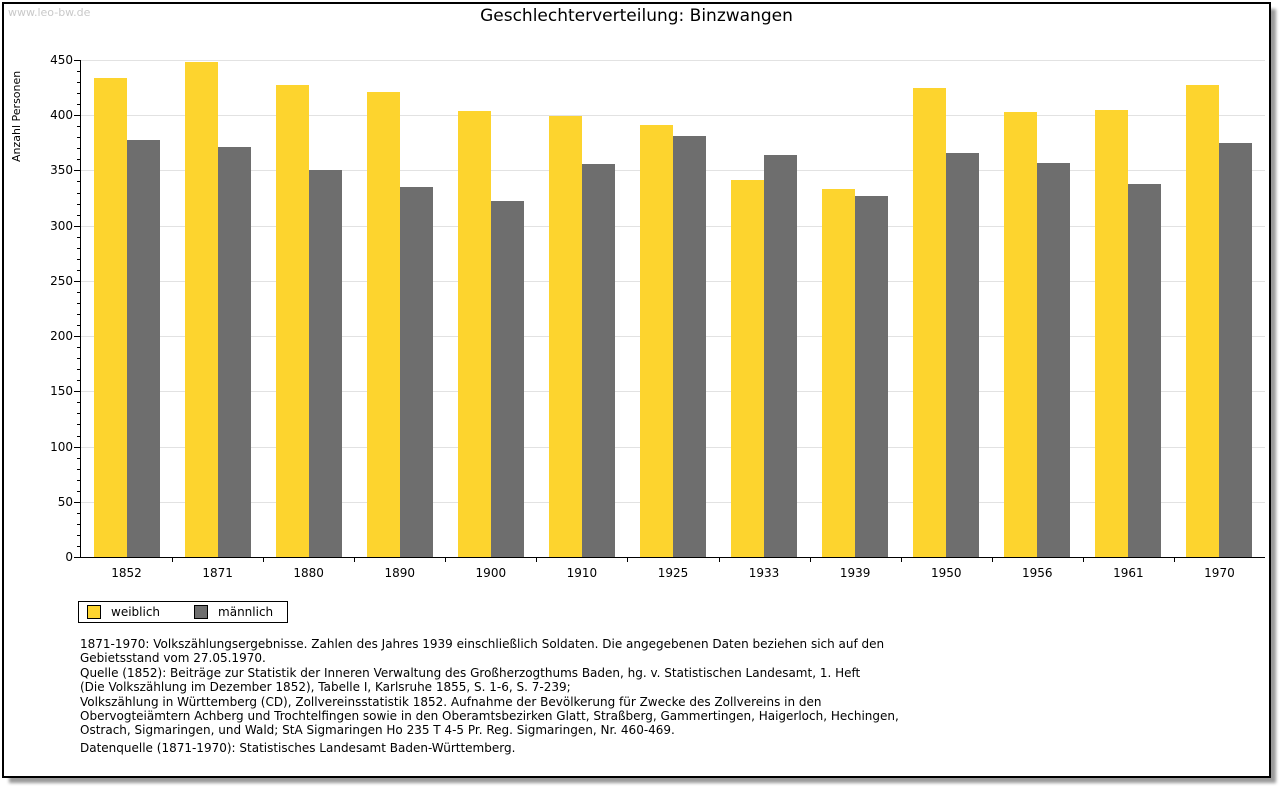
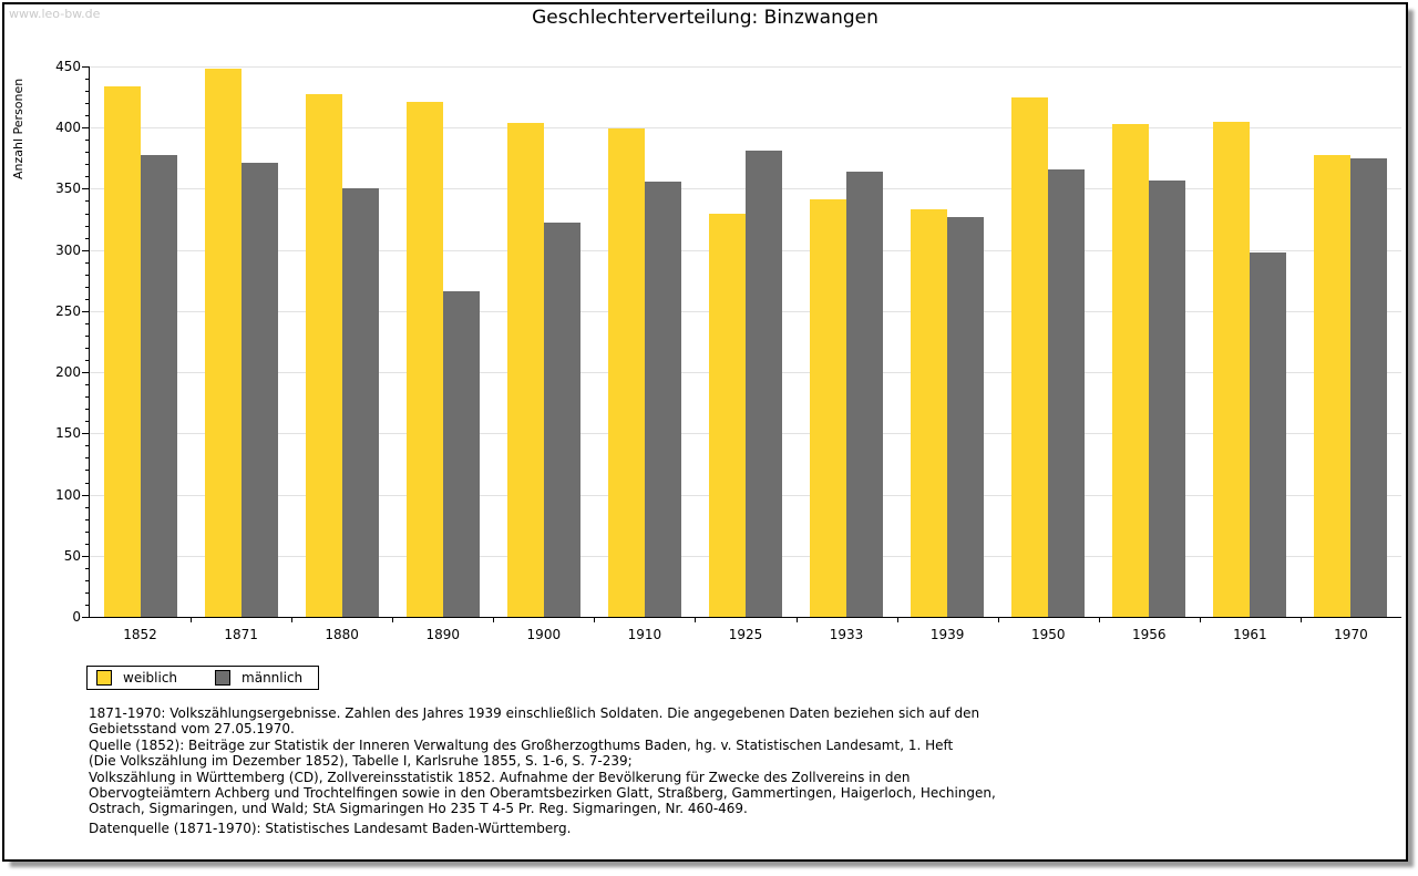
männlich/1890: 335 -> 266
weiblich/1925: 391 -> 330
männlich/1961: 338 -> 298
weiblich/1970: 427 -> 378
